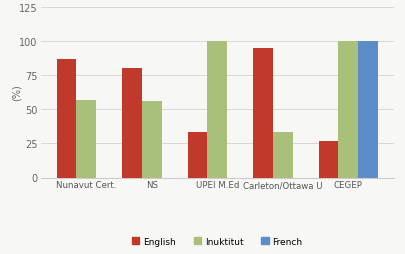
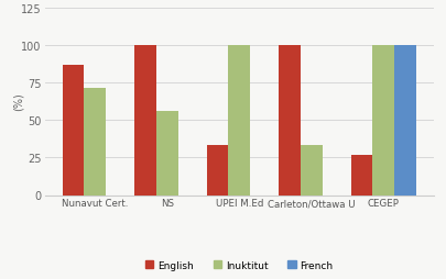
Inuktitut/Nunavut Cert.: 57 -> 71
English/NS: 80 -> 100
English/Carleton/Ottawa U: 95 -> 100
